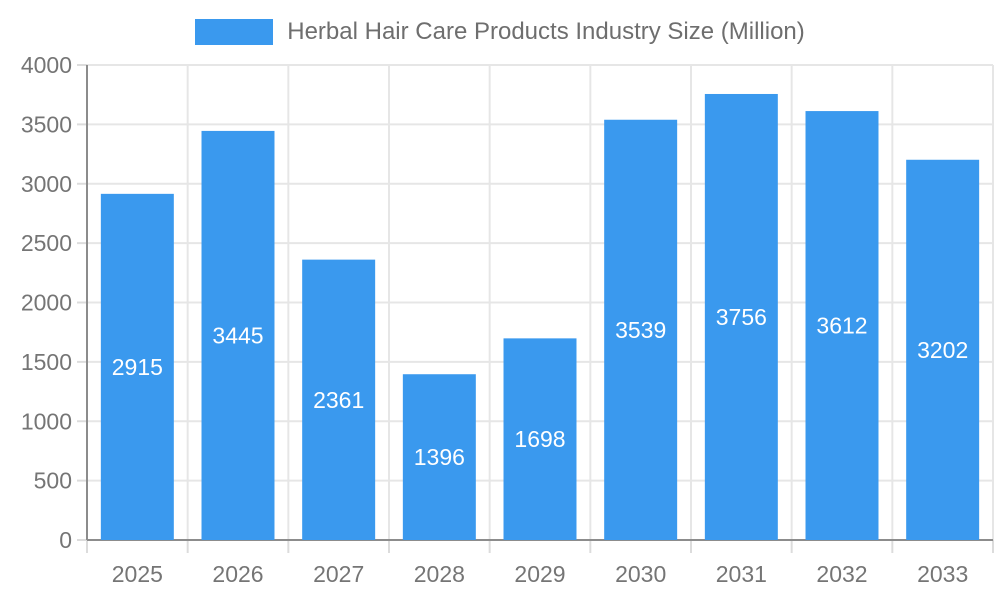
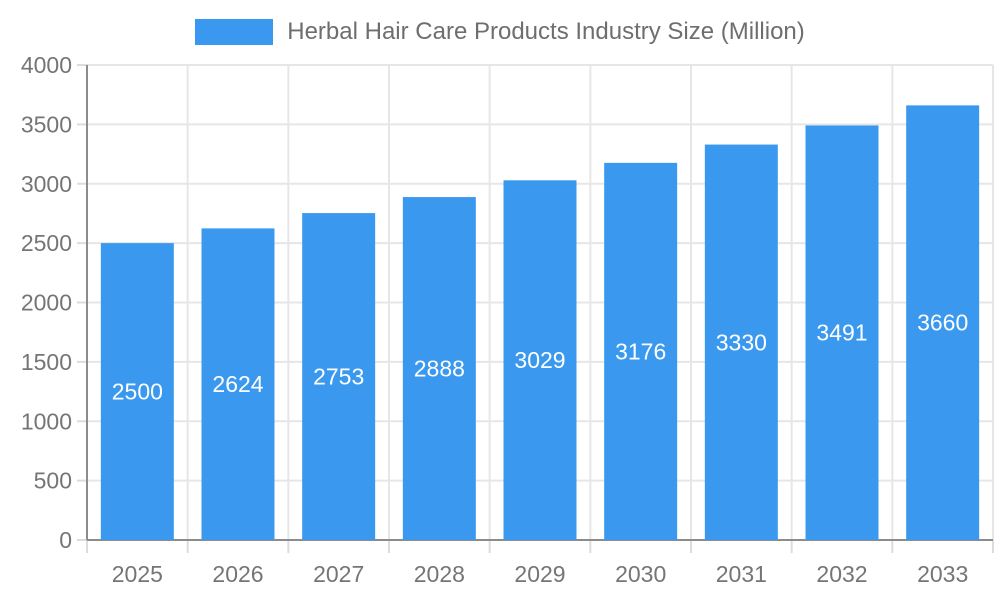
2025: 2915 -> 2500
2026: 3445 -> 2624
2027: 2361 -> 2753
2028: 1396 -> 2888
2029: 1698 -> 3029
2030: 3539 -> 3176
2031: 3756 -> 3330
2032: 3612 -> 3491
2033: 3202 -> 3660
